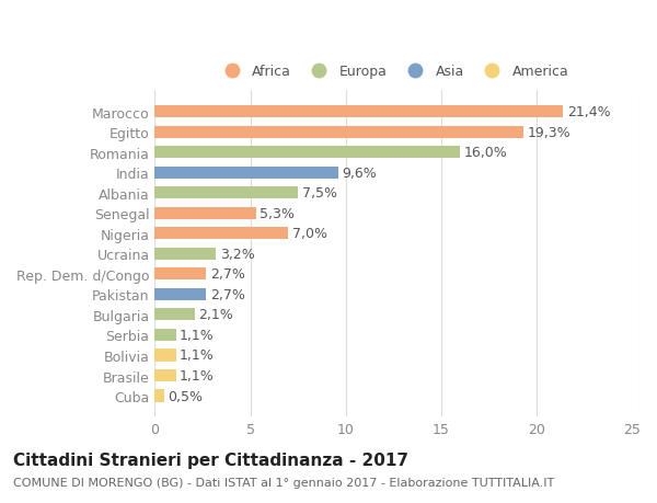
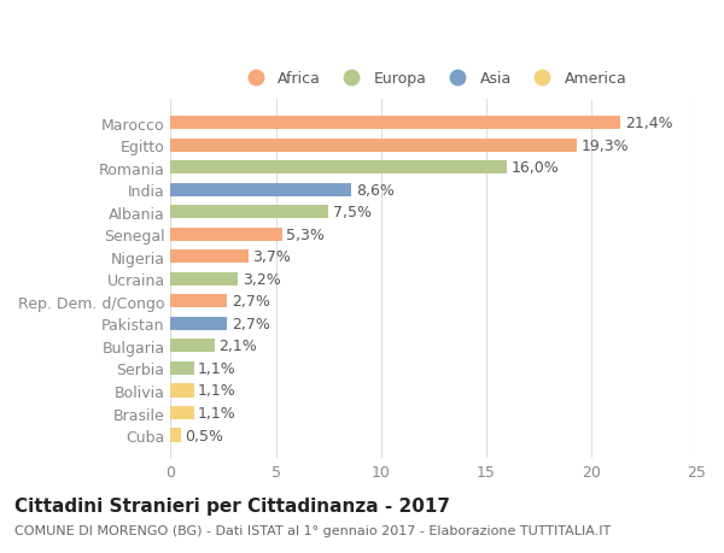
India: 9,6% -> 8,6%
Nigeria: 7,0% -> 3,7%
